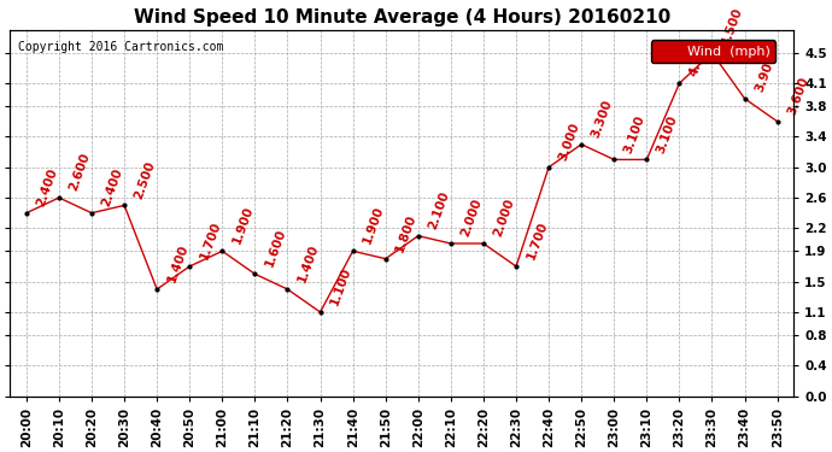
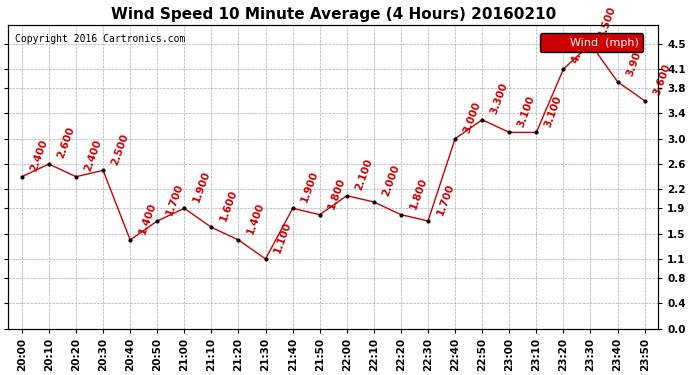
22:20: 2.000 -> 1.800
